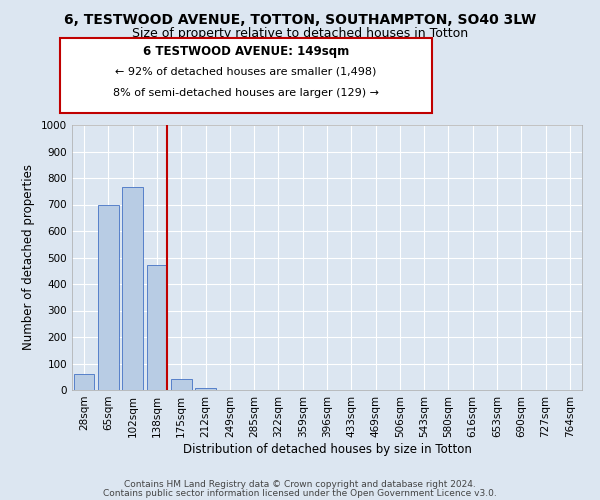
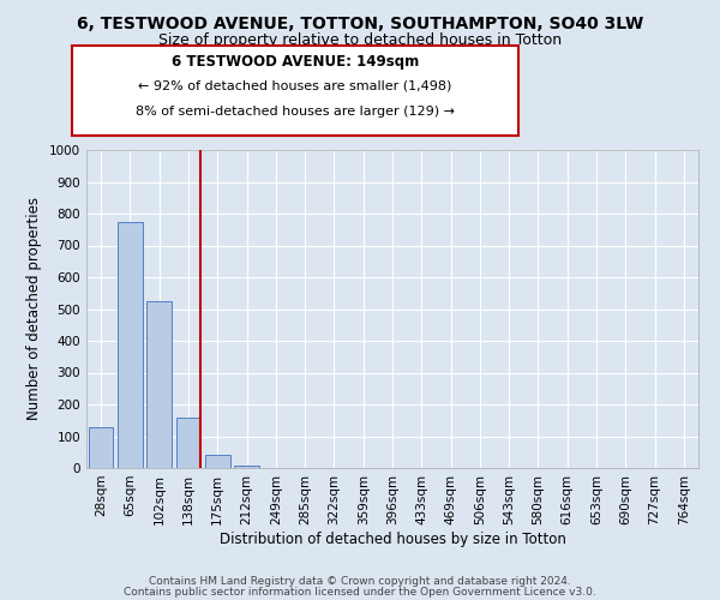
28sqm: 60 -> 130
65sqm: 700 -> 775
102sqm: 765 -> 525
138sqm: 470 -> 158
